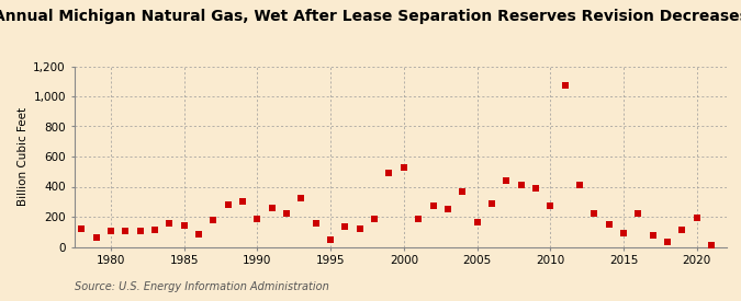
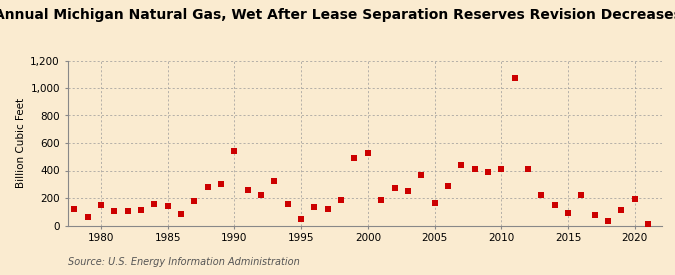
1980: 100 -> 150
1990: 180 -> 540
2010: 270 -> 410
